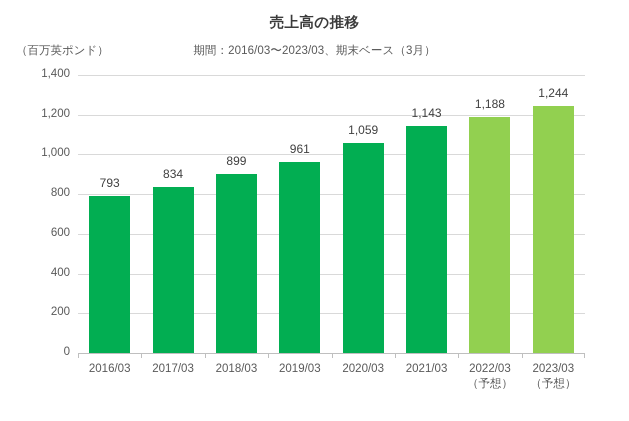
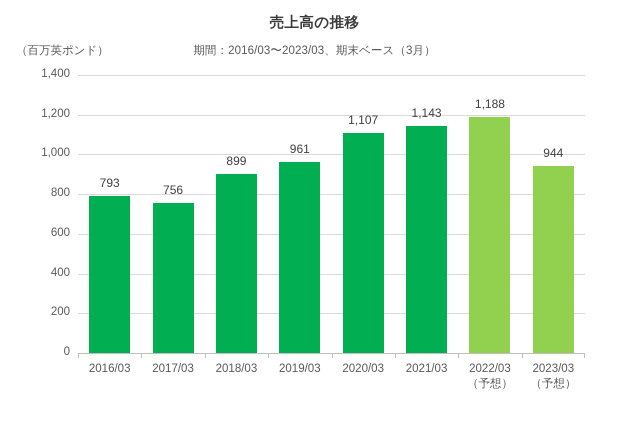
2017/03: 834 -> 756
2020/03: 1,059 -> 1,107
2023/03: 1,244 -> 944
